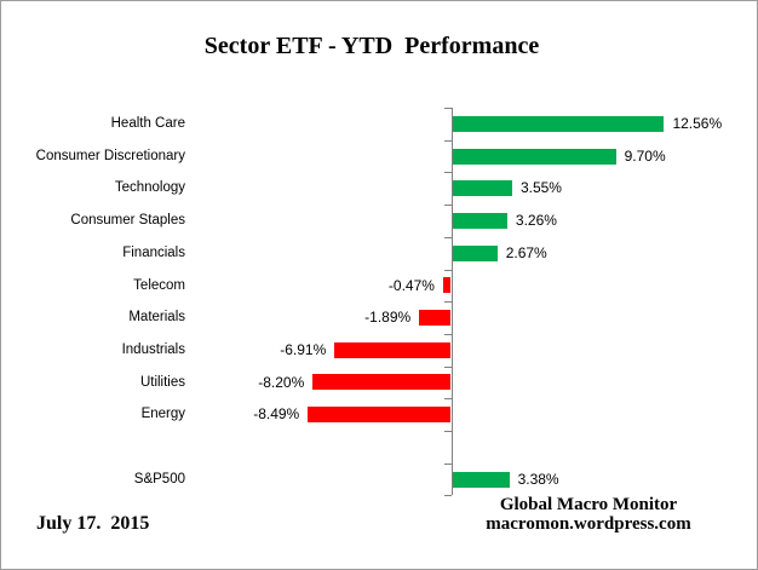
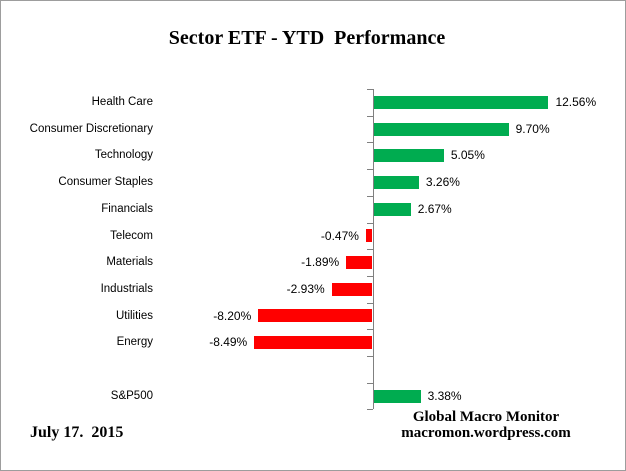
Technology: 3.55% -> 5.05%
Industrials: -6.91% -> -2.93%
